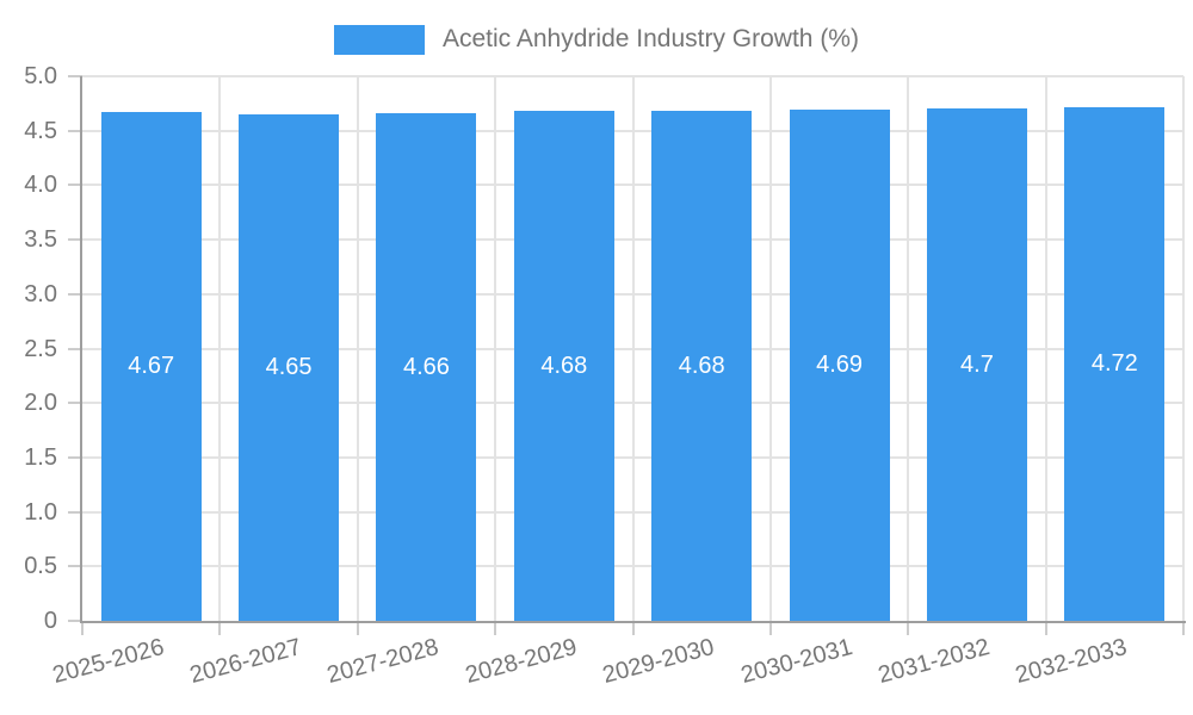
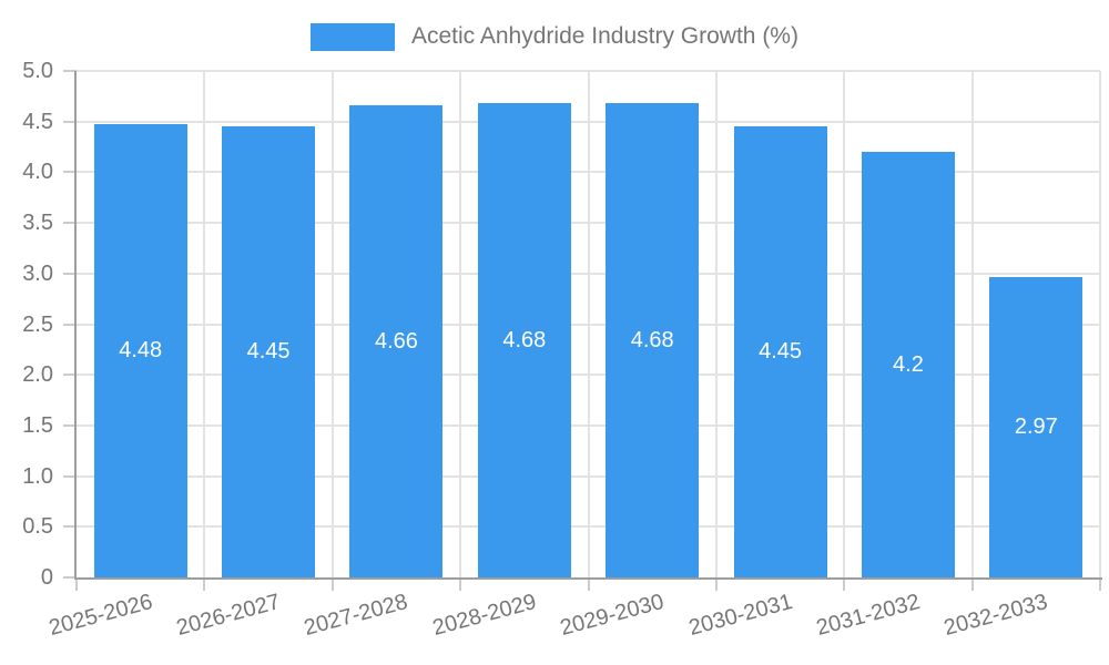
2025-2026: 4.67 -> 4.48
2026-2027: 4.65 -> 4.45
2030-2031: 4.69 -> 4.45
2031-2032: 4.7 -> 4.2
2032-2033: 4.72 -> 2.97
